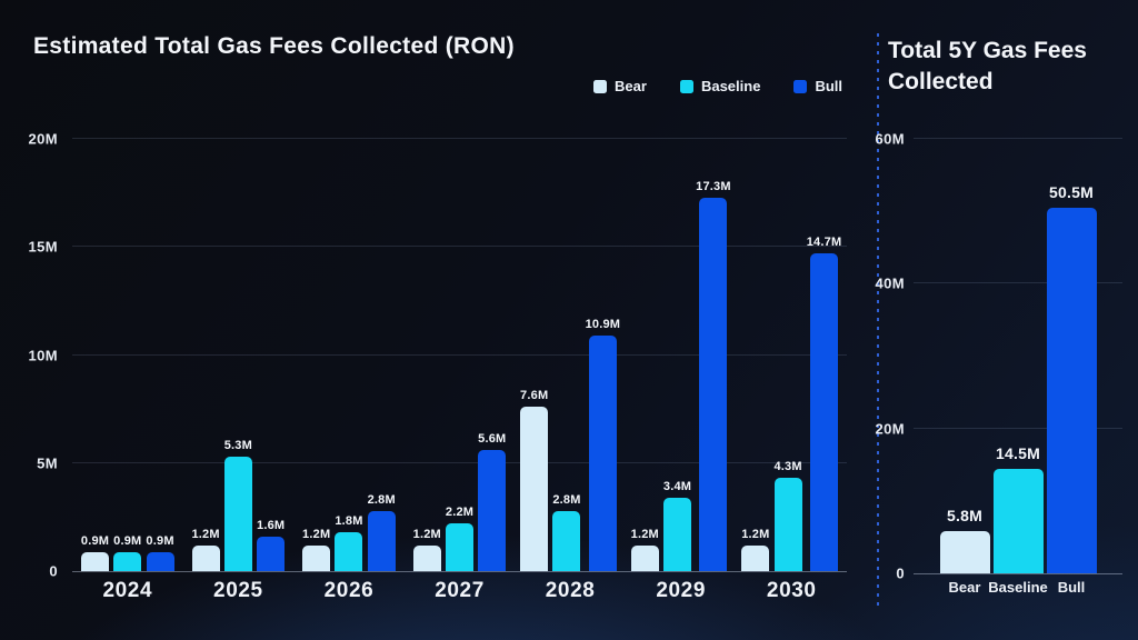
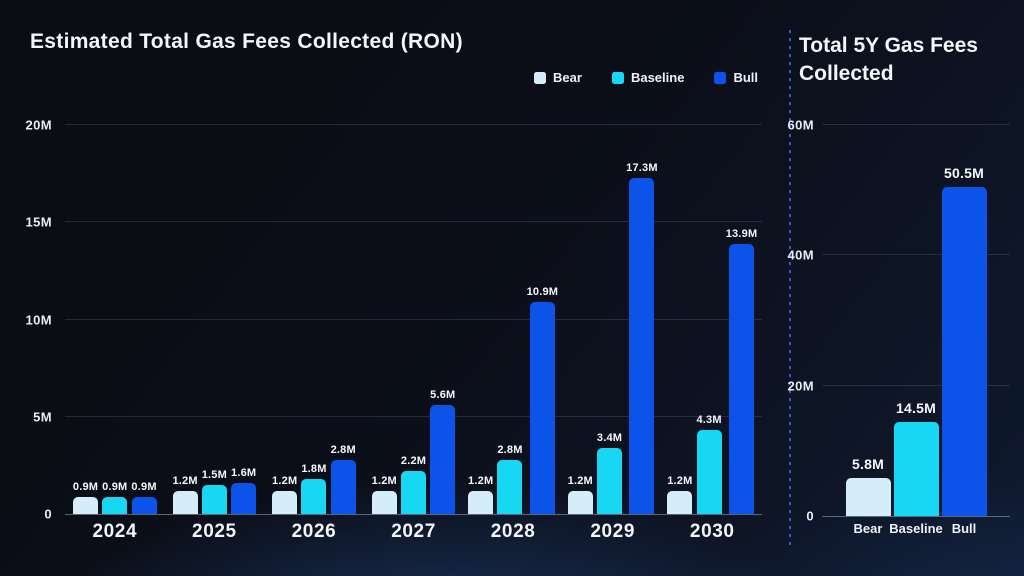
Estimated Total Gas Fees Collected (RON)/Baseline/2025: 5.3M -> 1.5M
Estimated Total Gas Fees Collected (RON)/Bear/2028: 7.6M -> 1.2M
Estimated Total Gas Fees Collected (RON)/Bull/2030: 14.7M -> 13.9M
